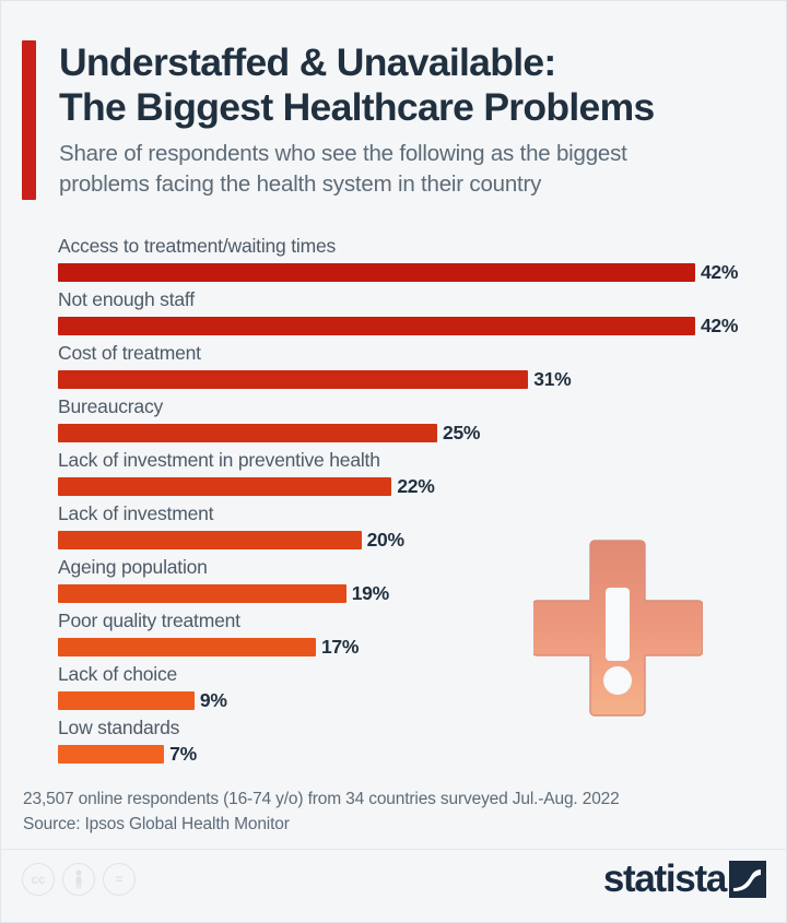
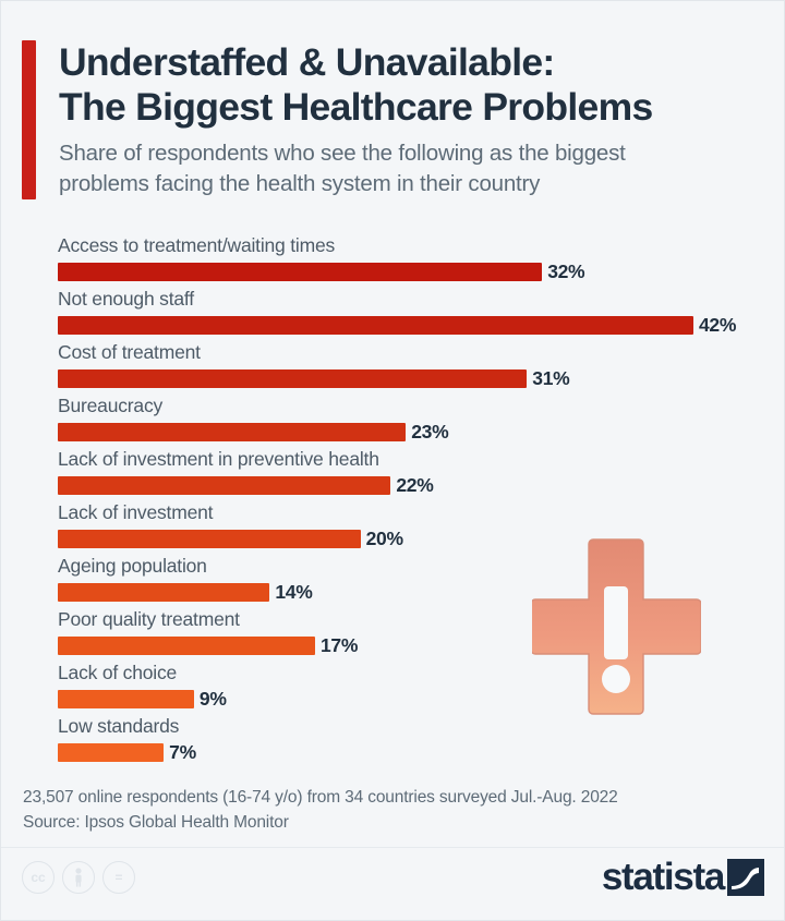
Access to treatment/waiting times: 42% -> 32%
Bureaucracy: 25% -> 23%
Ageing population: 19% -> 14%
